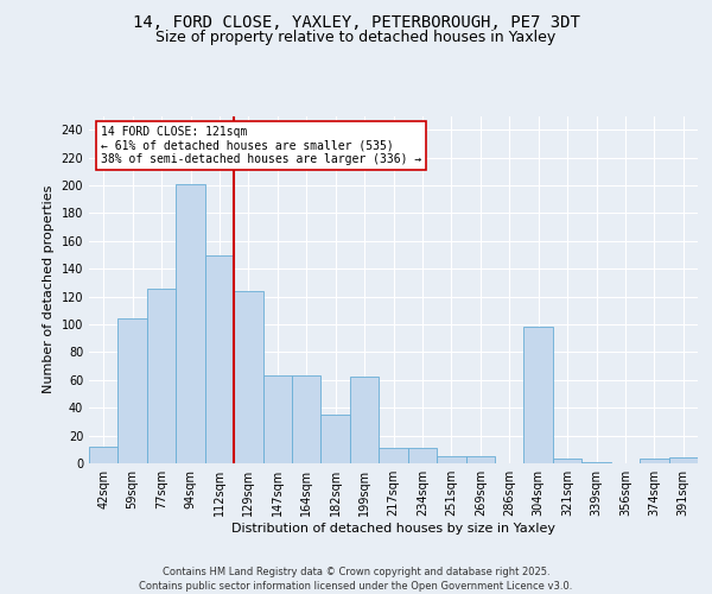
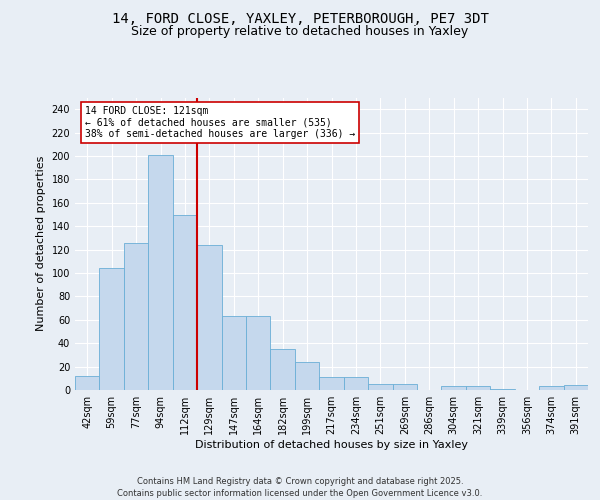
199sqm: 62 -> 24
304sqm: 98 -> 3
